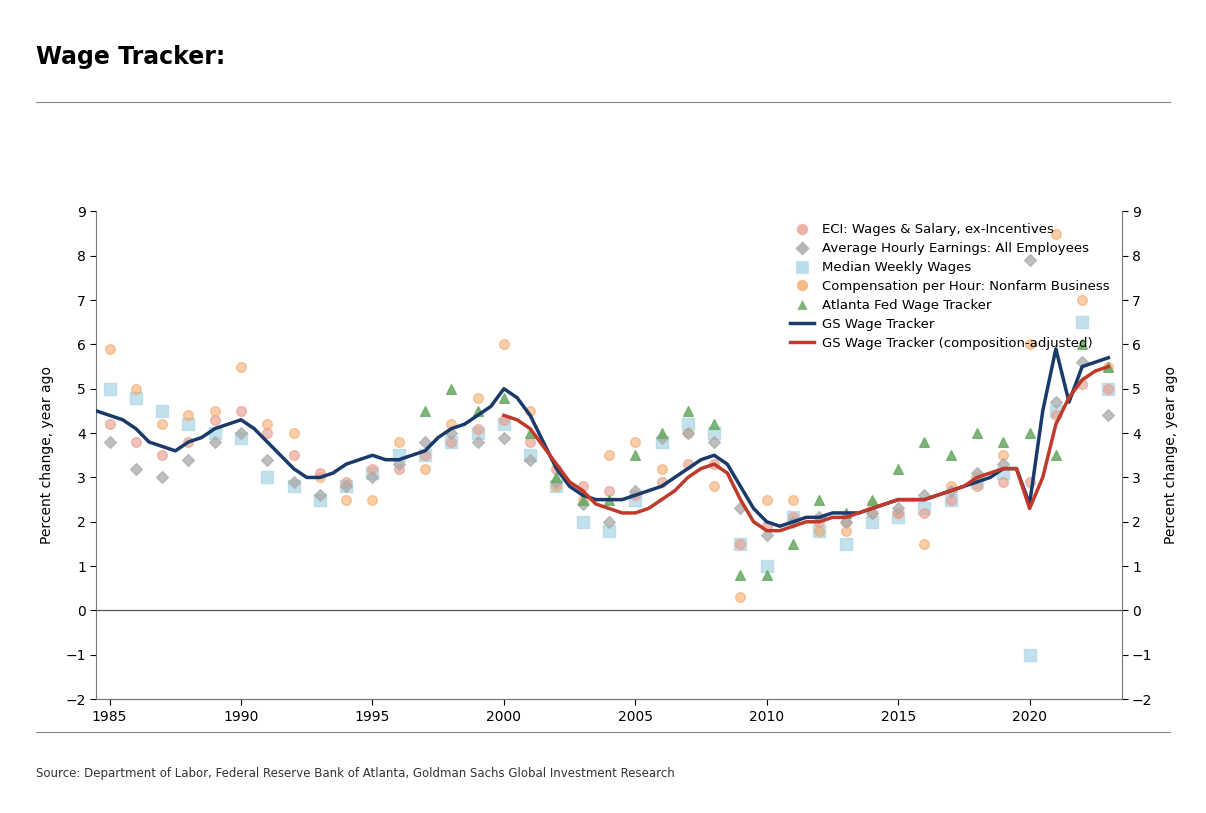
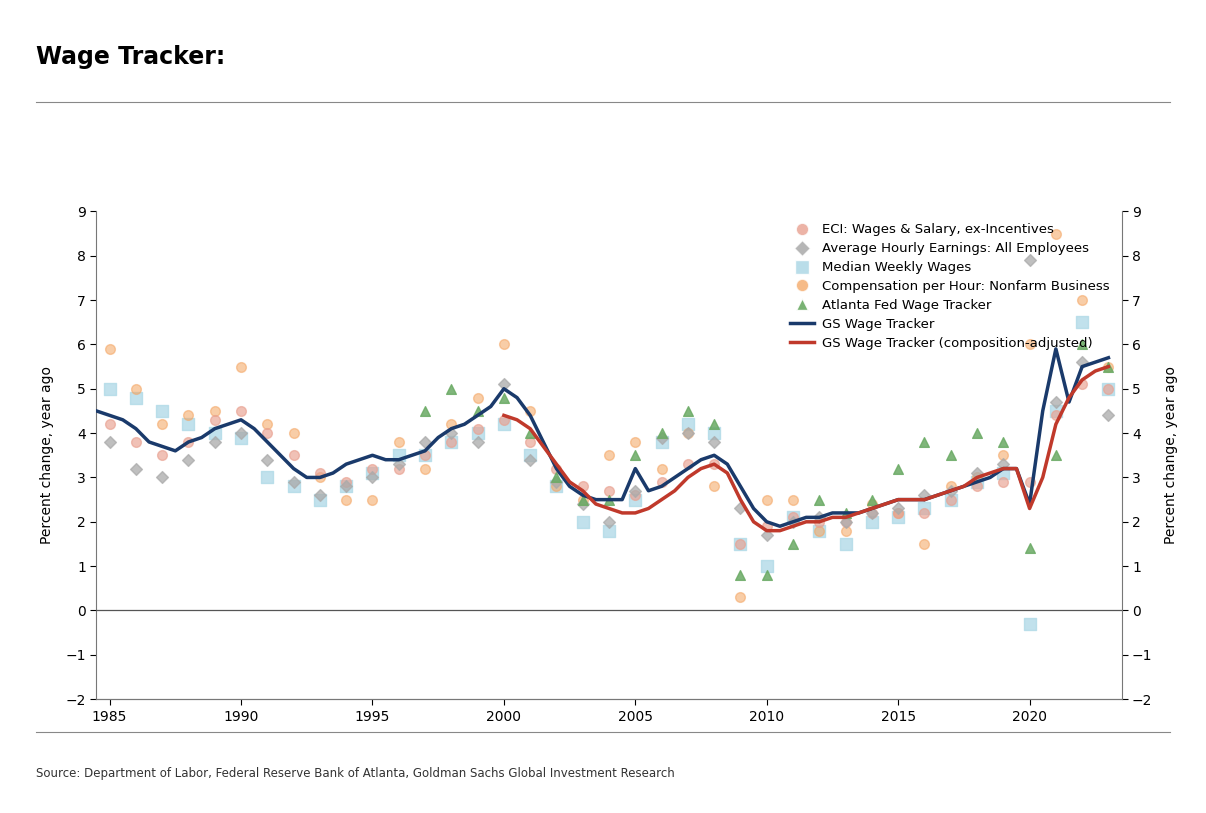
Average Hourly Earnings: All Employees/2000: 3.9 -> 5.1
GS Wage Tracker/2005: 2.6 -> 3.2
Median Weekly Wages/2020: -1.0 -> -0.3
Atlanta Fed Wage Tracker/2020: 4.0 -> 1.4
